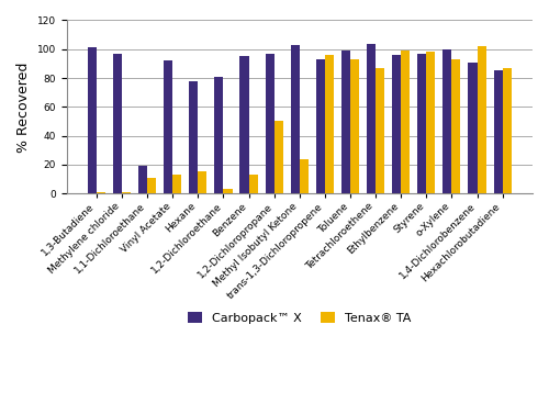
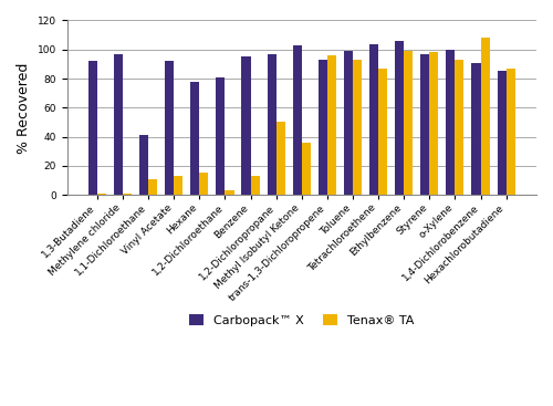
Carbopack™ X/1,3-Butadiene: 101 -> 92
Carbopack™ X/1,1-Dichloroethane: 19 -> 41
Tenax® TA/Methyl Isobutyl Ketone: 24 -> 36
Carbopack™ X/Ethylbenzene: 96 -> 106
Tenax® TA/1,4-Dichlorobenzene: 102 -> 108
